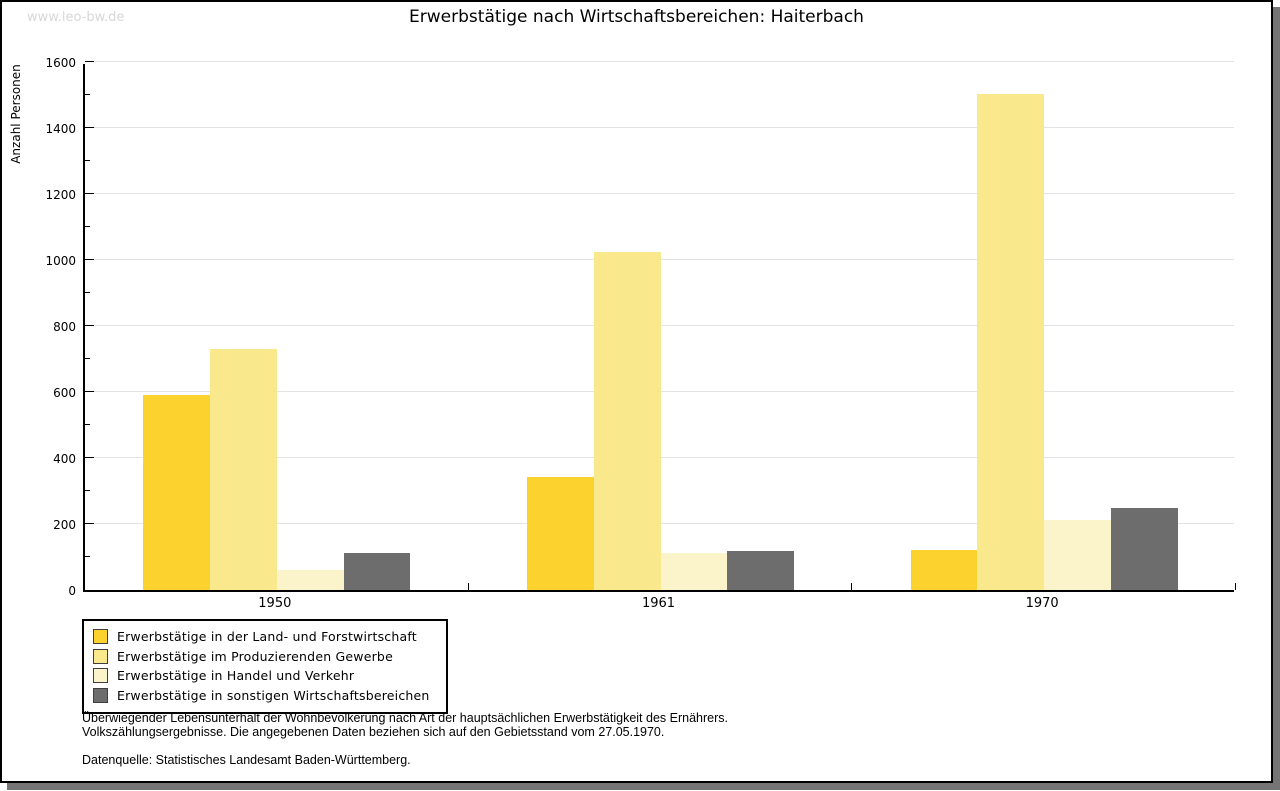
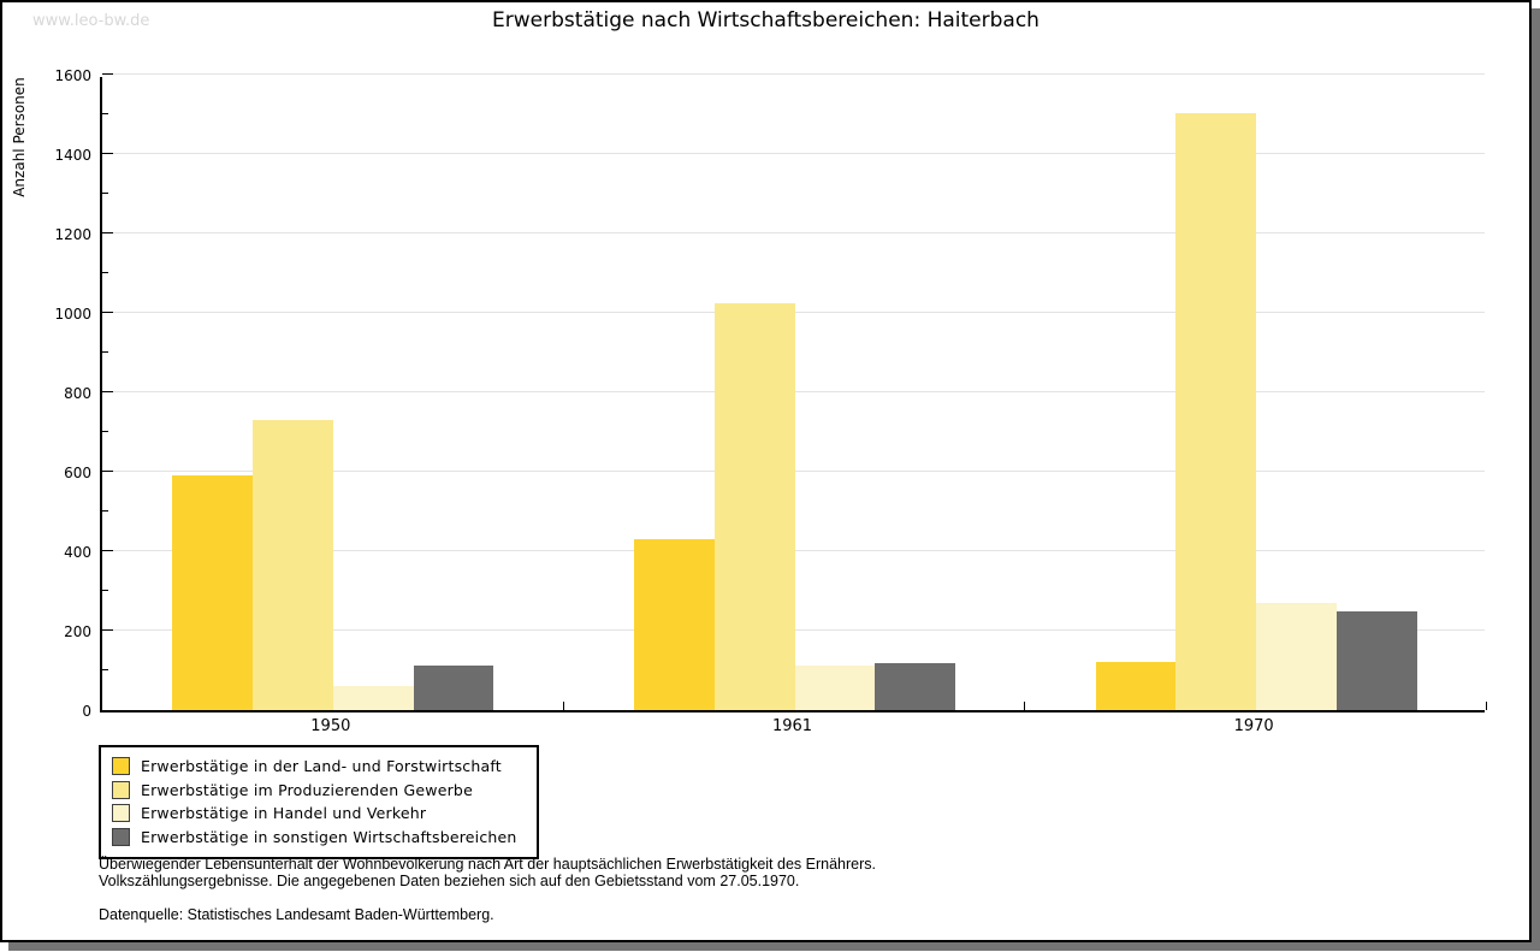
Erwerbstätige in der Land- und Forstwirtschaft/1961: 340 -> 430
Erwerbstätige in Handel und Verkehr/1970: 210 -> 270
